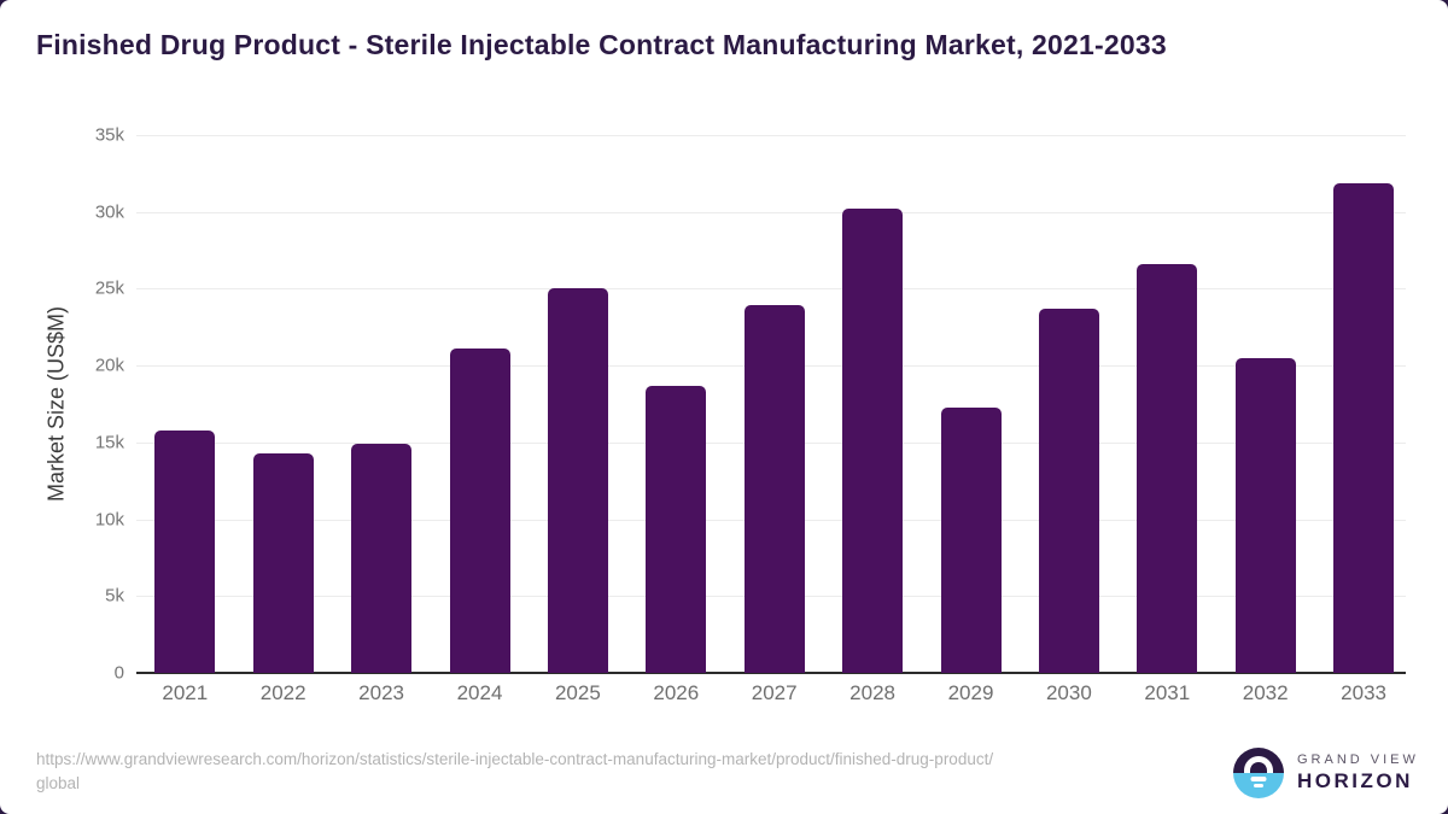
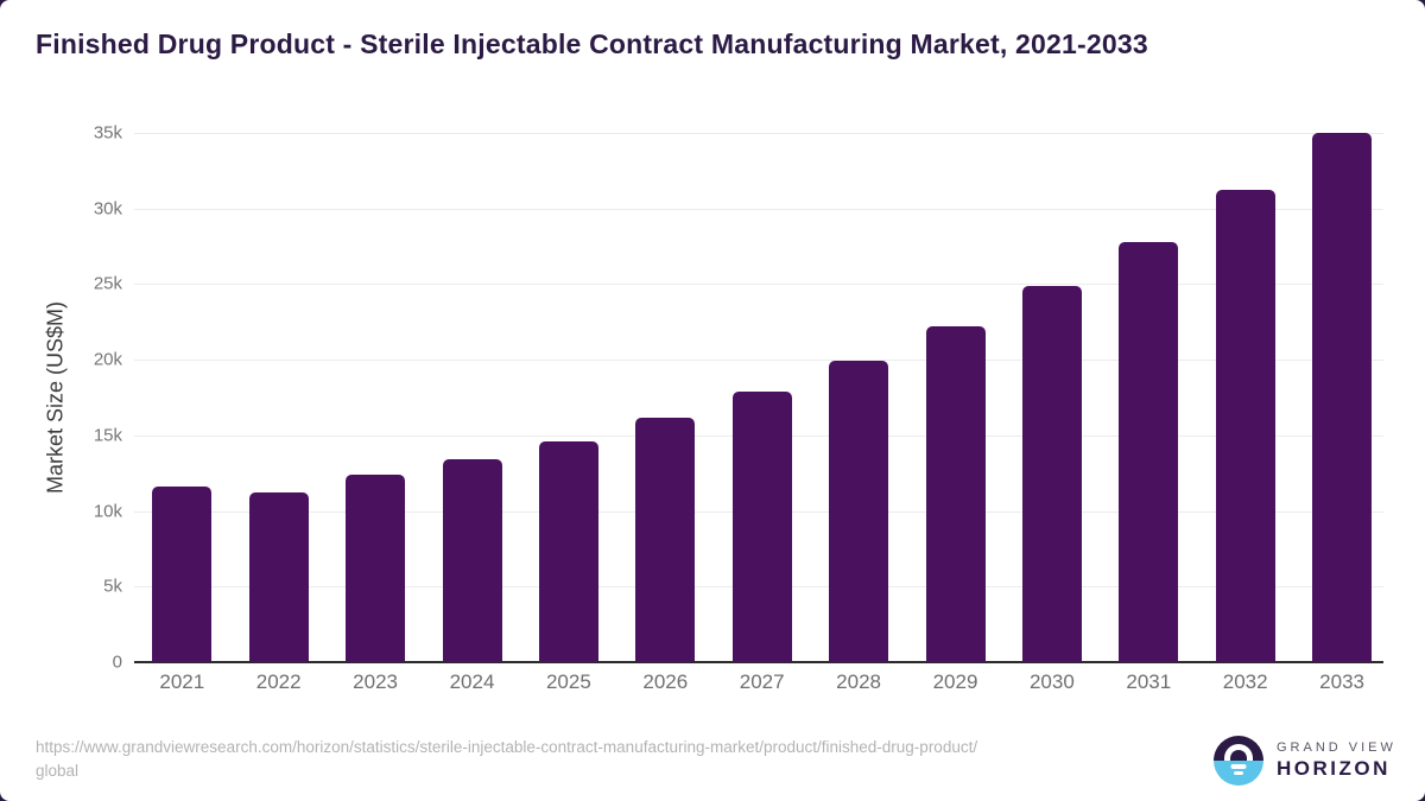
2021: 15.8k -> 11.6k
2022: 14.3k -> 11.2k
2023: 14.9k -> 12.4k
2024: 21.1k -> 13.4k
2025: 25.0k -> 14.6k
2026: 18.7k -> 16.2k
2027: 23.9k -> 17.9k
2028: 30.2k -> 19.9k
2029: 17.3k -> 22.2k
2030: 23.7k -> 24.9k
2031: 26.6k -> 27.8k
2032: 20.5k -> 31.2k
2033: 31.9k -> 35.0k
